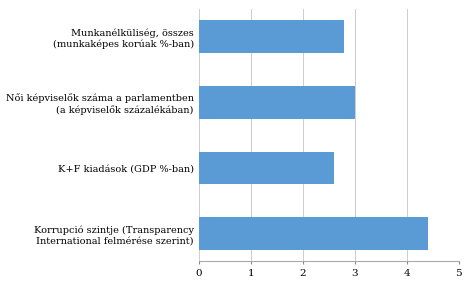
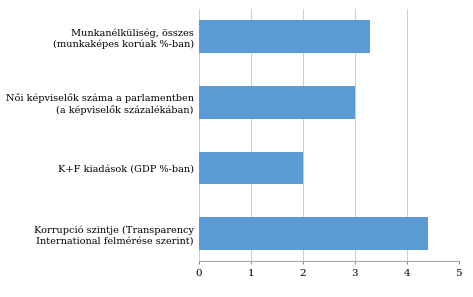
Munkanélküliség, összes (munkaképes korúak %-ban): 2.8 -> 3.3
K+F kiadások (GDP %-ban): 2.6 -> 2.0
